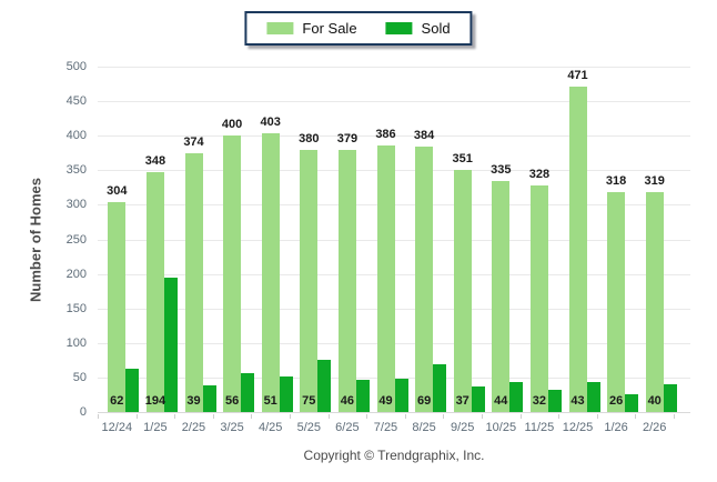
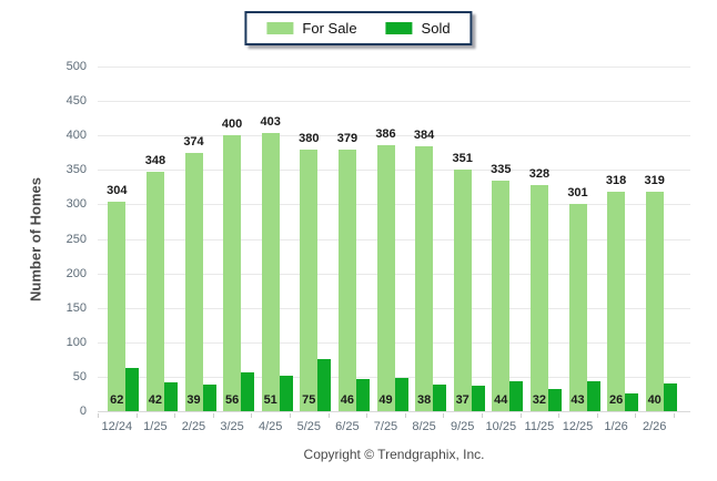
Sold/1/25: 194 -> 42
Sold/8/25: 69 -> 38
For Sale/12/25: 471 -> 301
